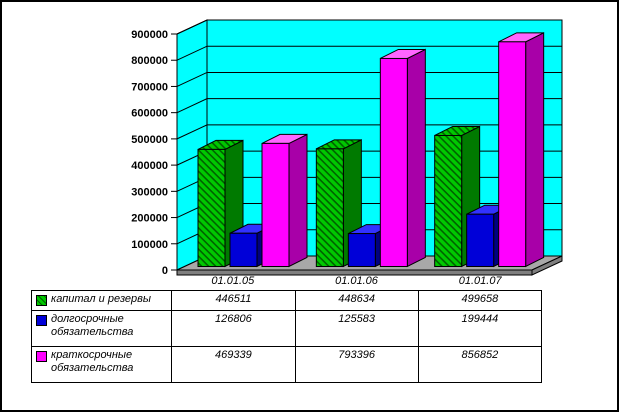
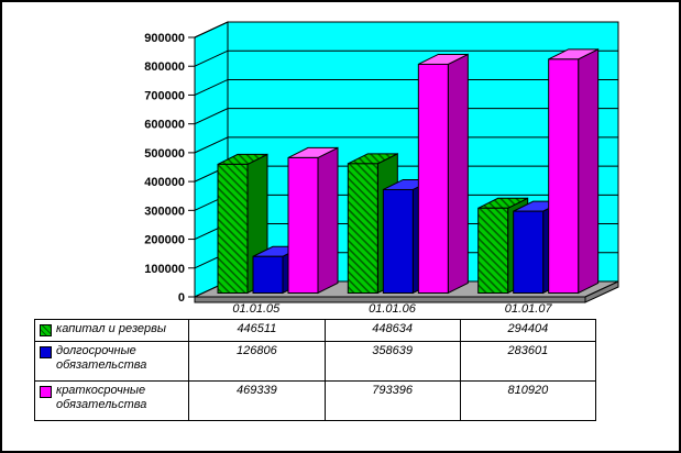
долгосрочные обязательства/01.01.06: 125583 -> 358639
капитал и резервы/01.01.07: 499658 -> 294404
долгосрочные обязательства/01.01.07: 199444 -> 283601
краткосрочные обязательства/01.01.07: 856852 -> 810920
